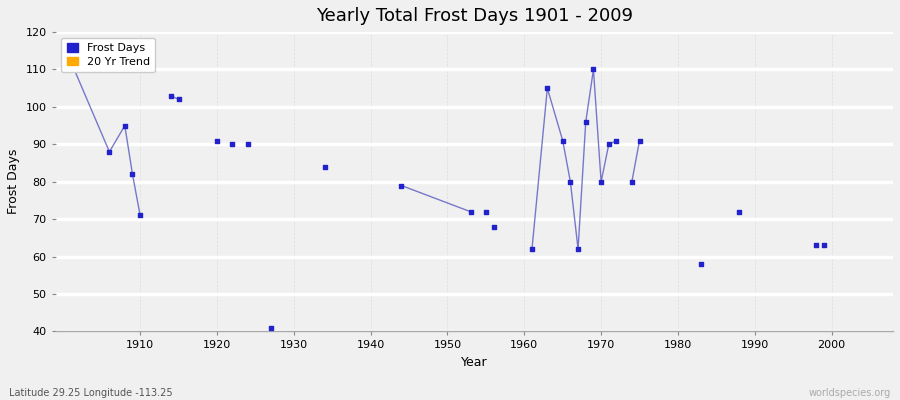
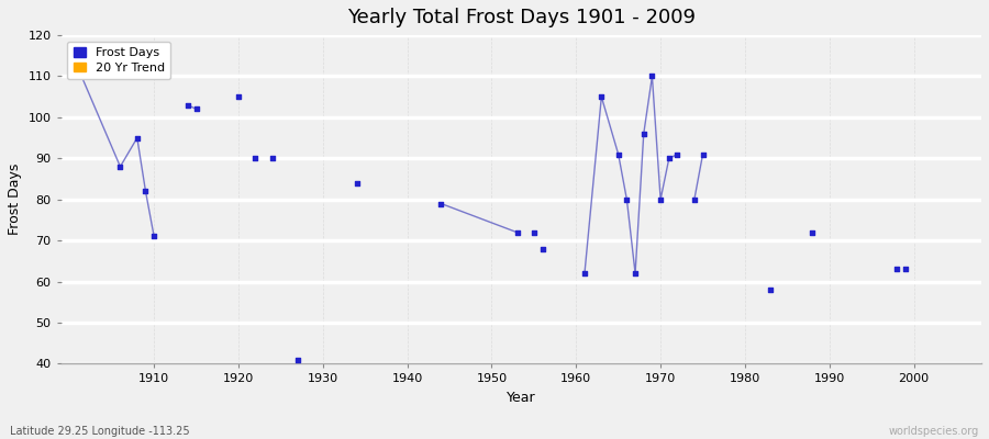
Frost Days/1920: 91 -> 105
